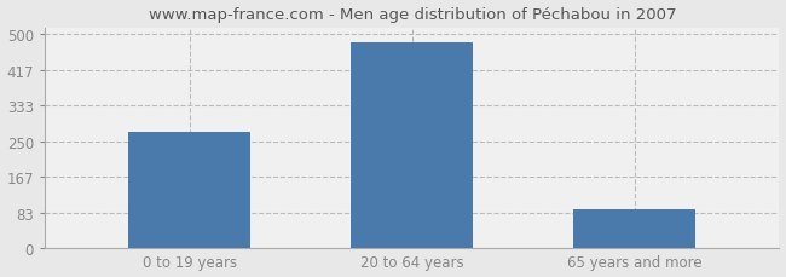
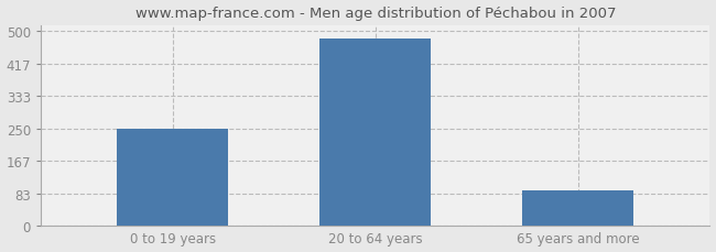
0 to 19 years: 270 -> 250
